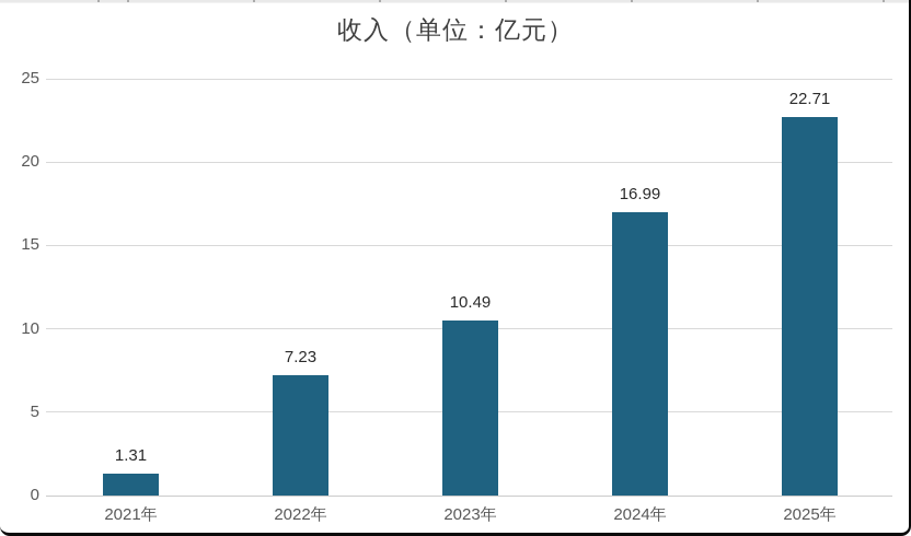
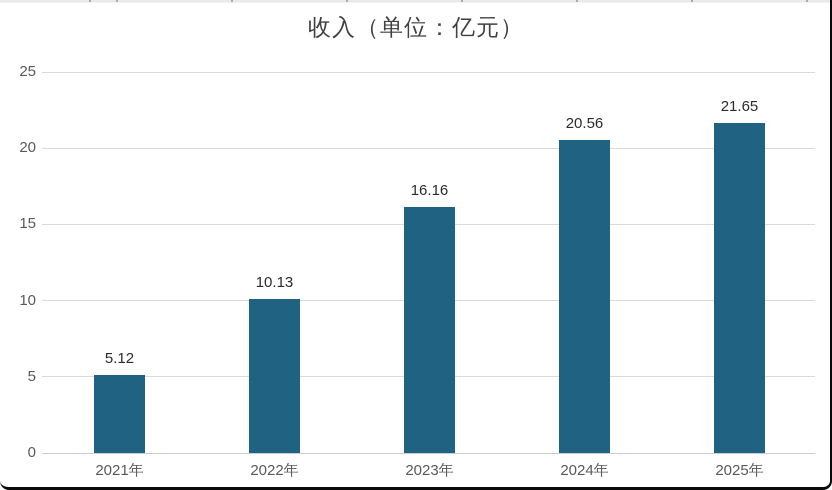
2021年: 1.31 -> 5.12
2022年: 7.23 -> 10.13
2023年: 10.49 -> 16.16
2024年: 16.99 -> 20.56
2025年: 22.71 -> 21.65
